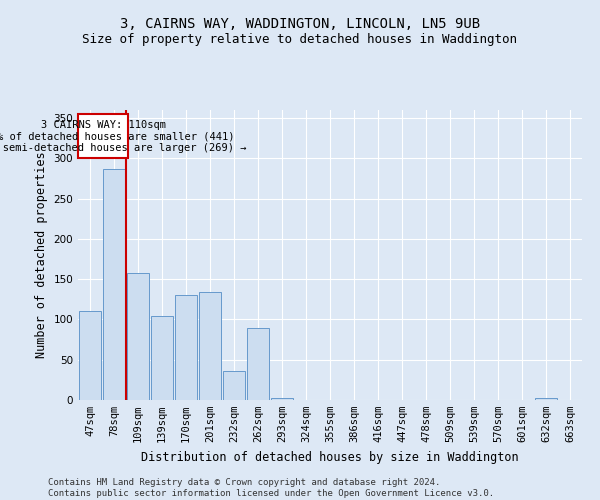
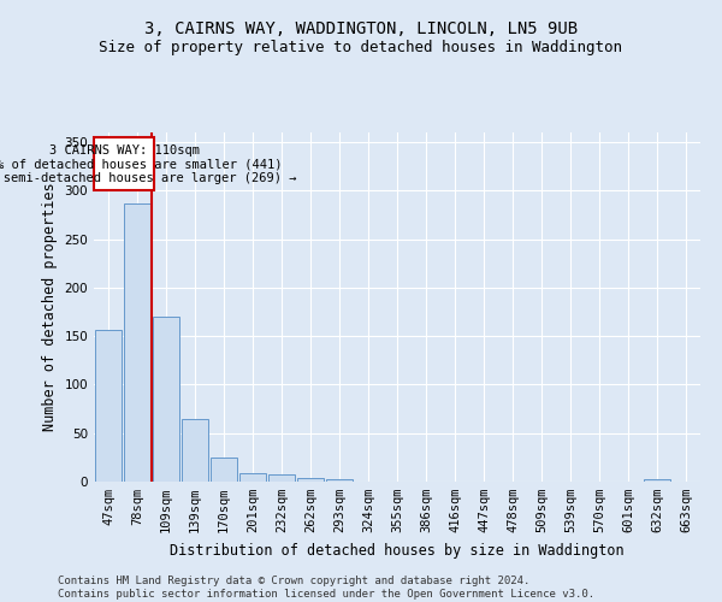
47sqm: 110 -> 157
109sqm: 158 -> 170
139sqm: 104 -> 65
170sqm: 130 -> 25
201sqm: 134 -> 9
232sqm: 36 -> 7
262sqm: 90 -> 4
